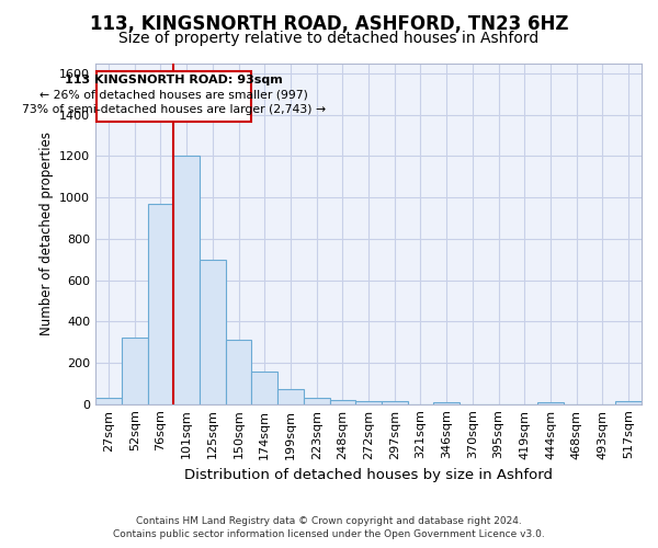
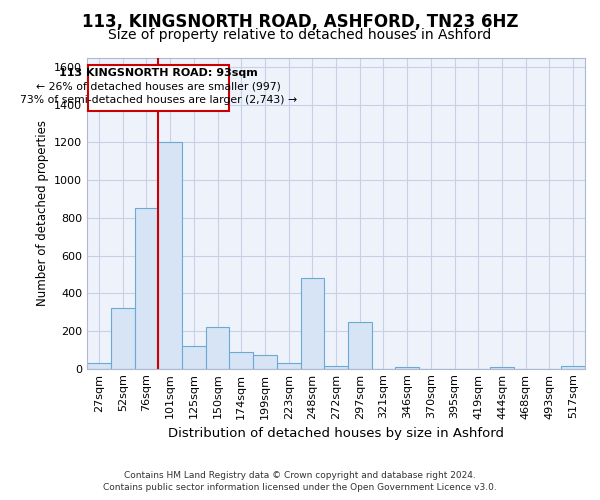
76sqm: 970 -> 850
125sqm: 700 -> 120
150sqm: 310 -> 220
174sqm: 160 -> 90
248sqm: 20 -> 480
297sqm: 20 -> 250
